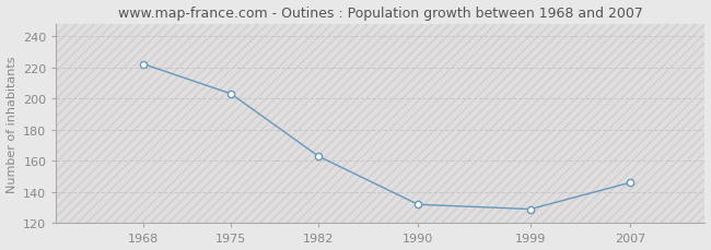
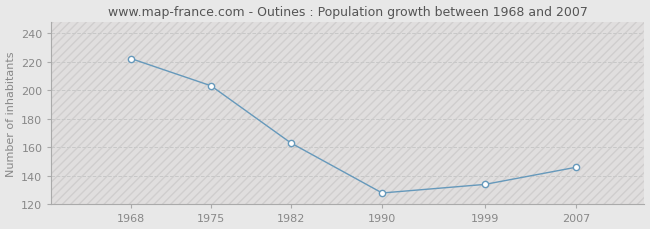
1990: 132 -> 128
1999: 129 -> 134
